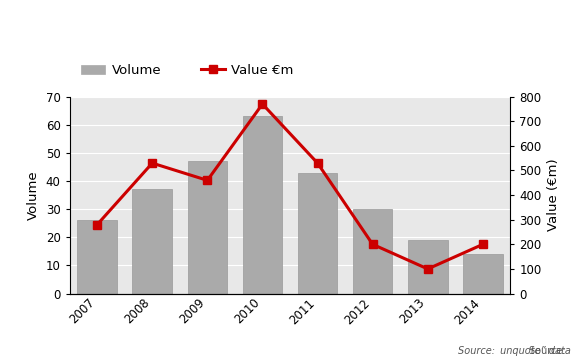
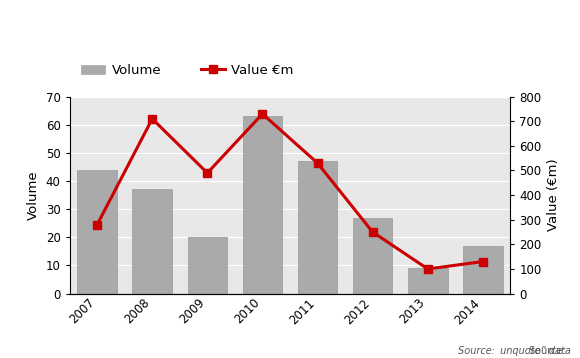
Volume/2007: 26 -> 44
Value €m/2008: 530 -> 710
Volume/2009: 47 -> 20
Value €m/2009: 460 -> 490
Value €m/2010: 770 -> 730
Volume/2011: 43 -> 47
Volume/2012: 30 -> 27
Value €m/2012: 200 -> 250
Volume/2013: 19 -> 9
Volume/2014: 14 -> 17
Value €m/2014: 200 -> 130
